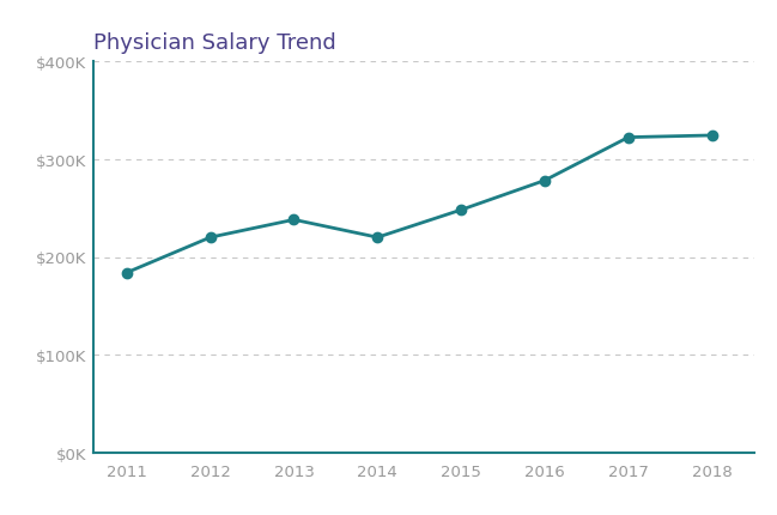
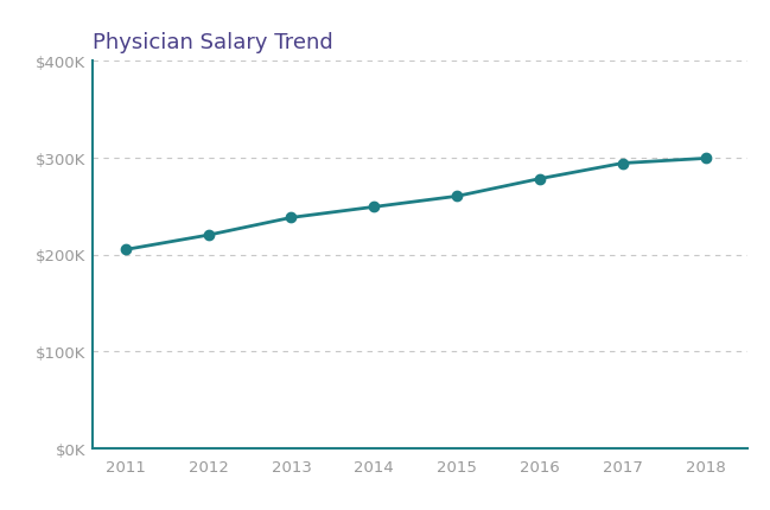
2011: $184K -> $205K
2014: $220K -> $249K
2015: $248K -> $260K
2017: $322K -> $294K
2018: $324K -> $299K
